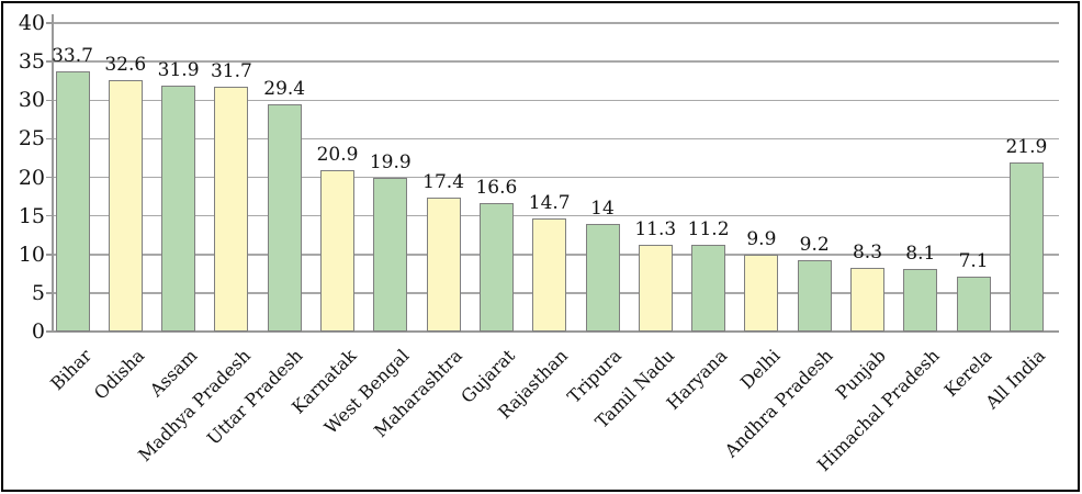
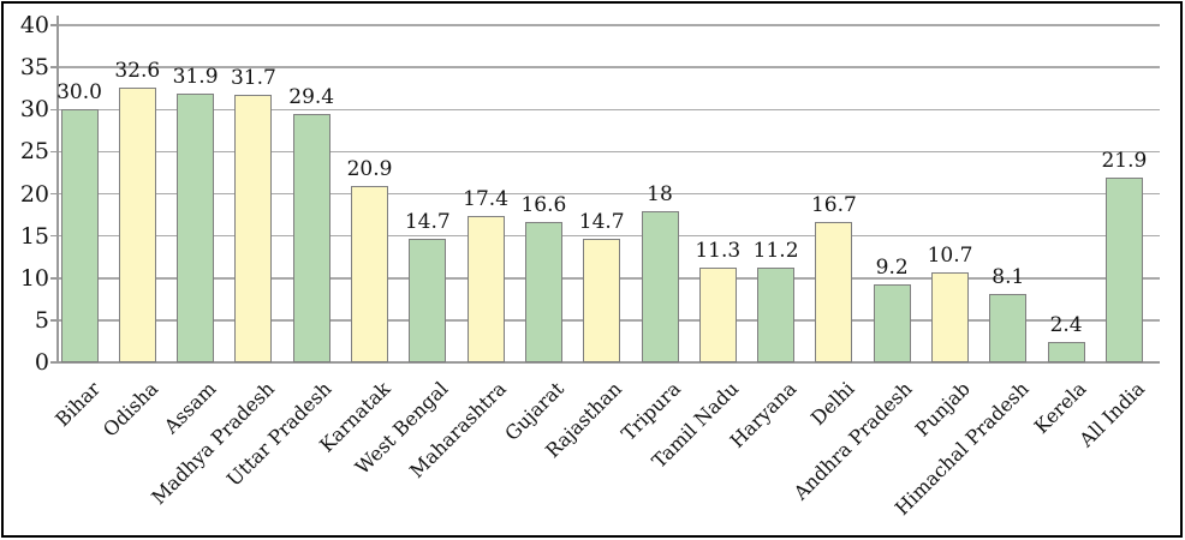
Bihar: 33.7 -> 30.0
West Bengal: 19.9 -> 14.7
Tripura: 14 -> 18
Delhi: 9.9 -> 16.7
Punjab: 8.3 -> 10.7
Kerela: 7.1 -> 2.4
